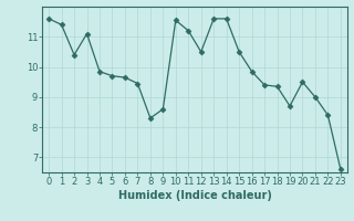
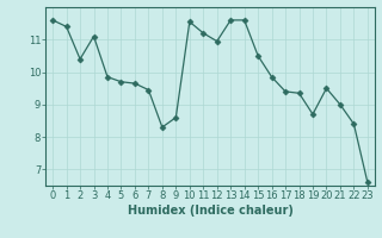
12: 10.50 -> 10.95
